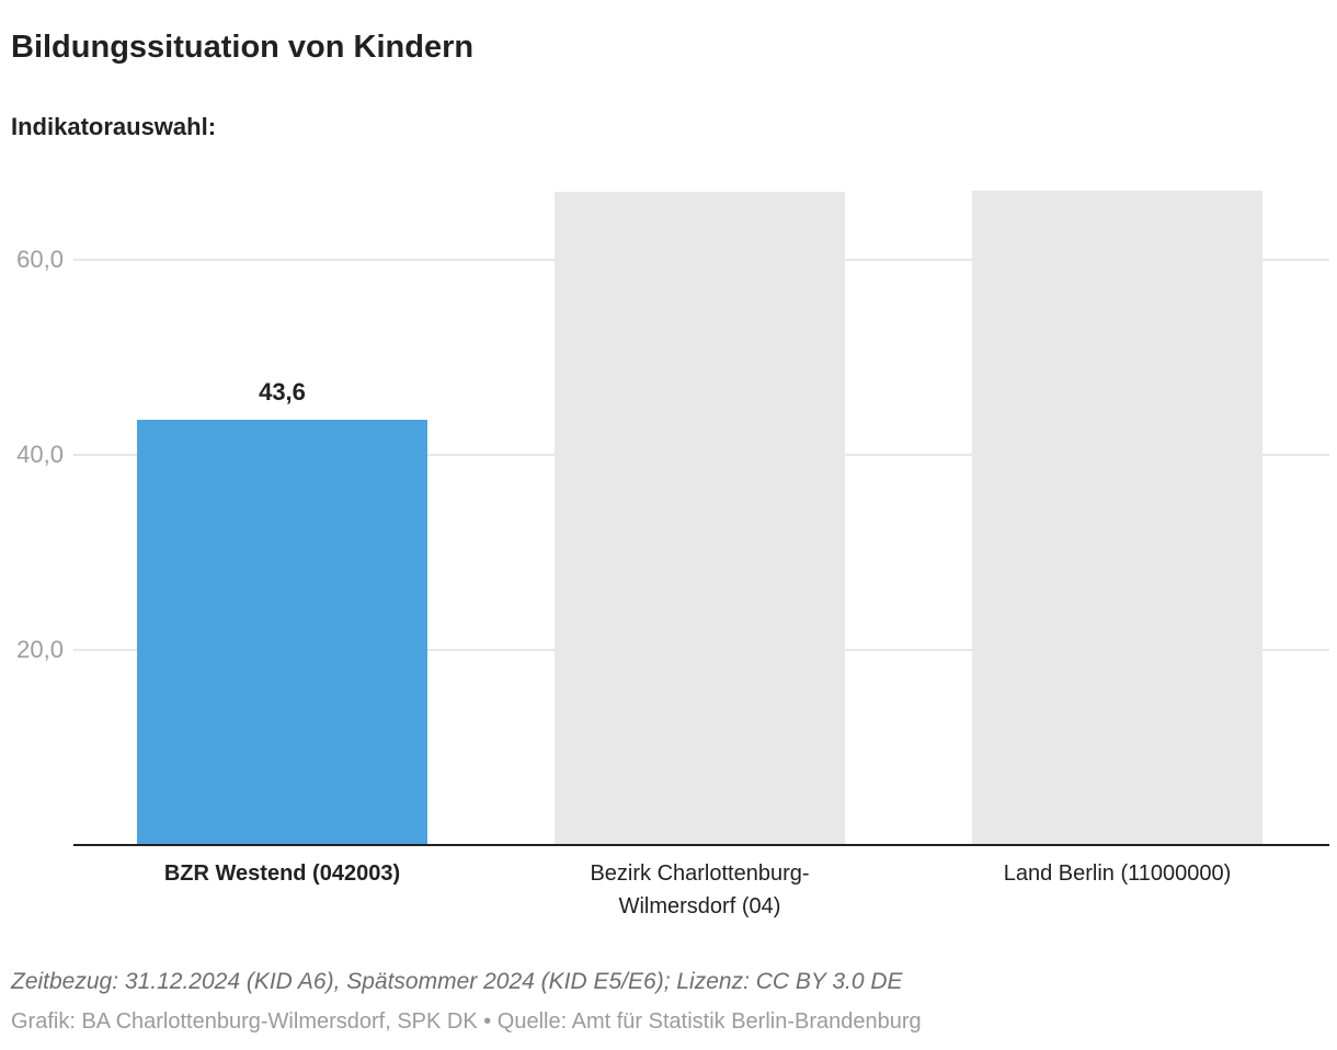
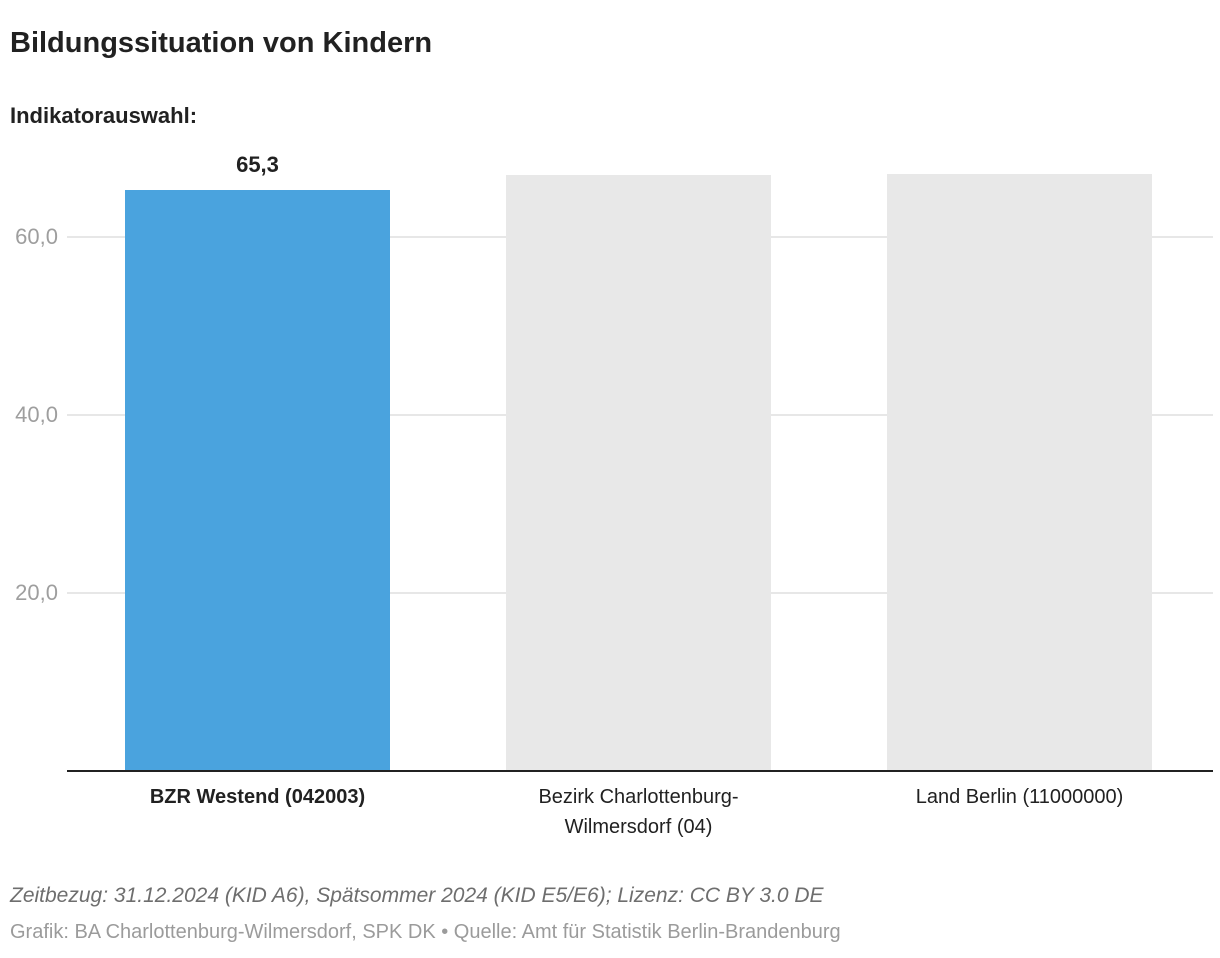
BZR Westend (042003): 43,6 -> 65,3
